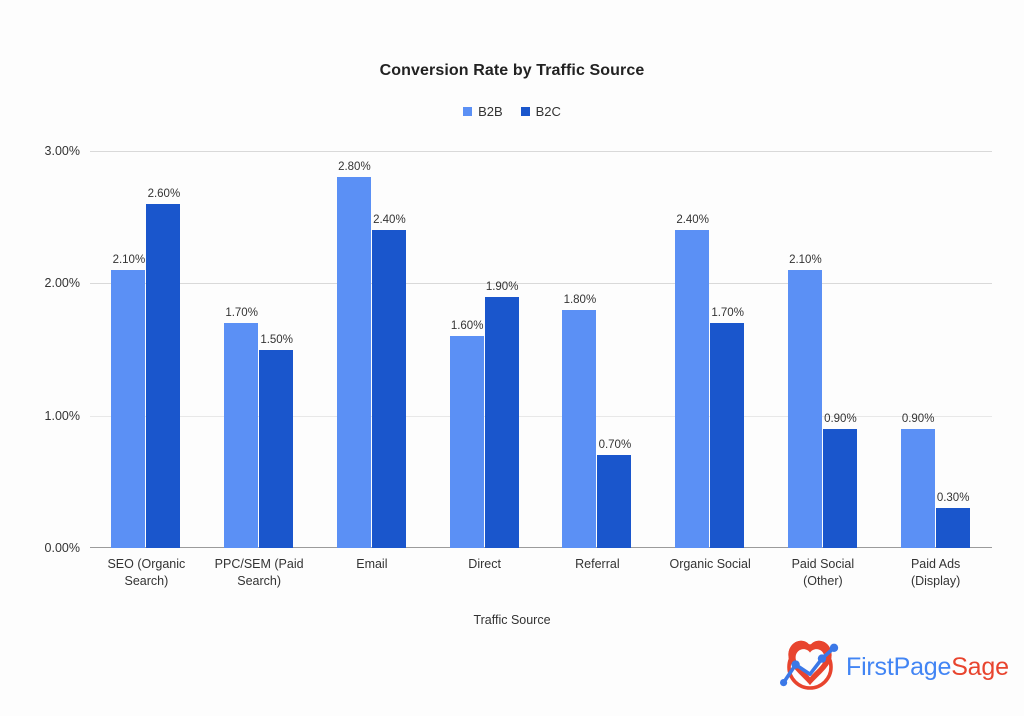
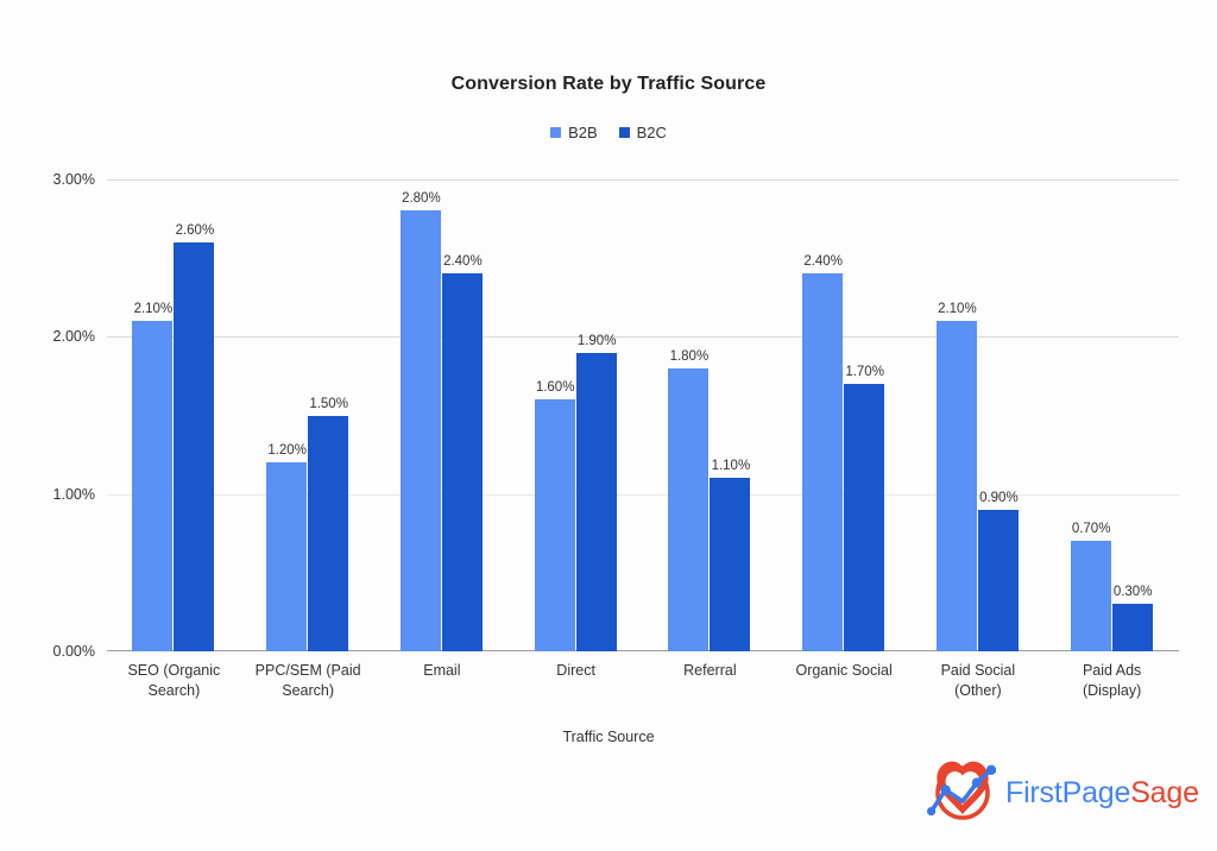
B2B/PPC/SEM (Paid Search): 1.70% -> 1.20%
B2C/Referral: 0.70% -> 1.10%
B2B/Paid Ads (Display): 0.90% -> 0.70%
